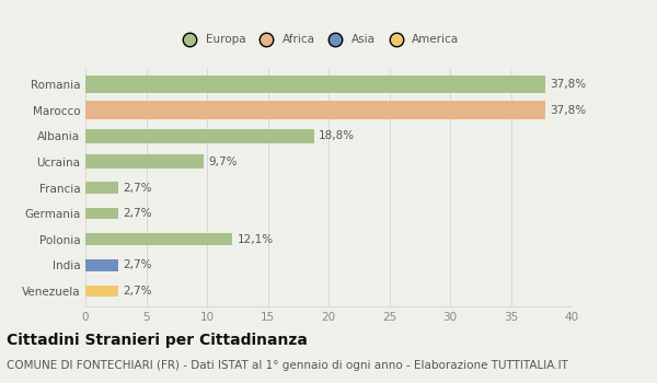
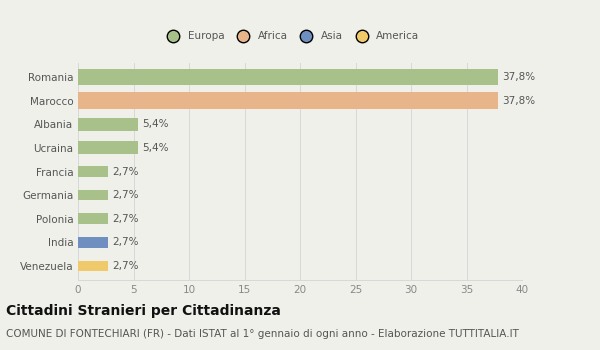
Albania: 18,8% -> 5,4%
Ucraina: 9,7% -> 5,4%
Polonia: 12,1% -> 2,7%
